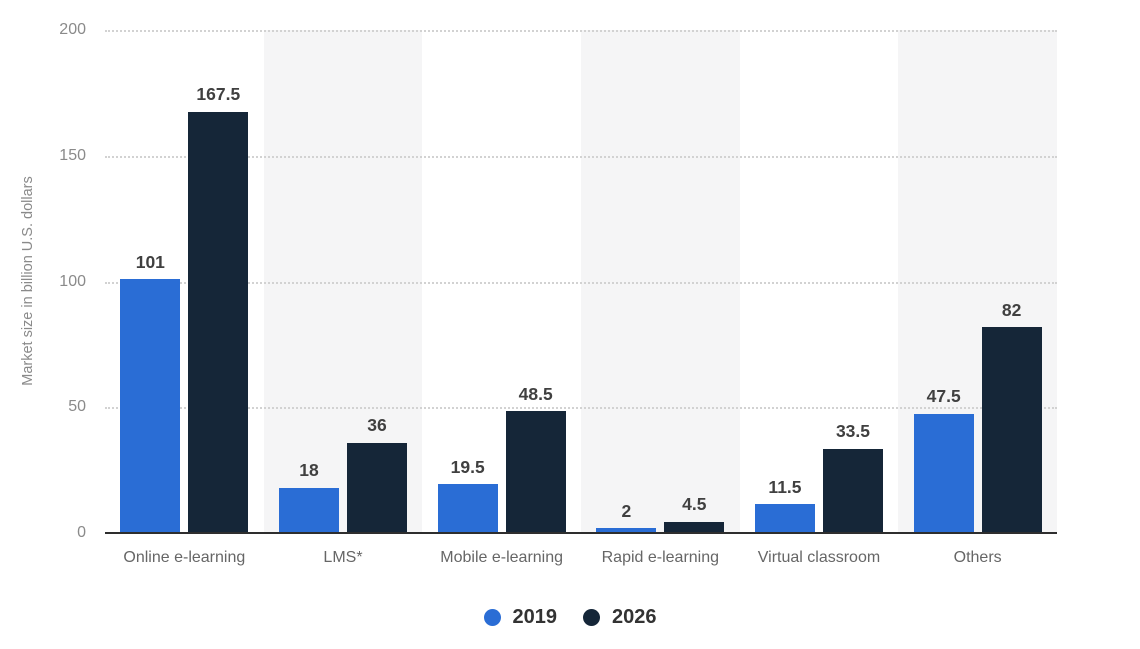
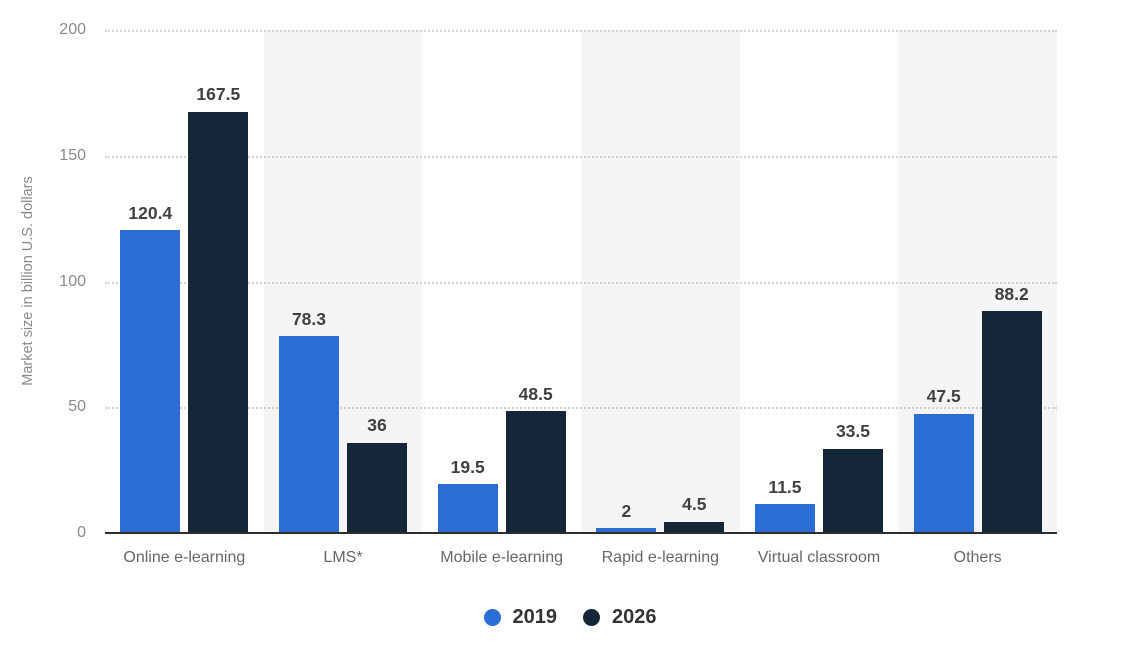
2019/Online e-learning: 101 -> 120.4
2019/LMS*: 18 -> 78.3
2026/Others: 82 -> 88.2
